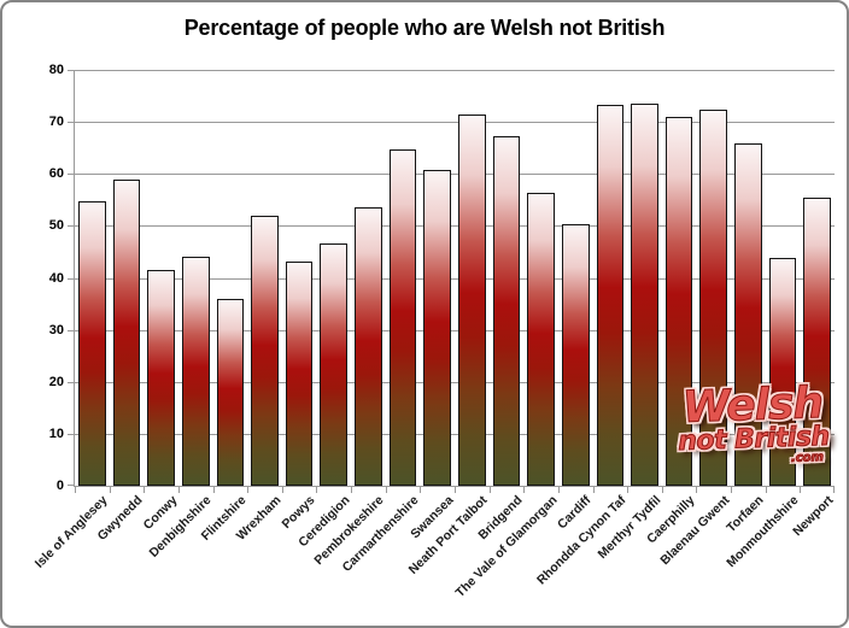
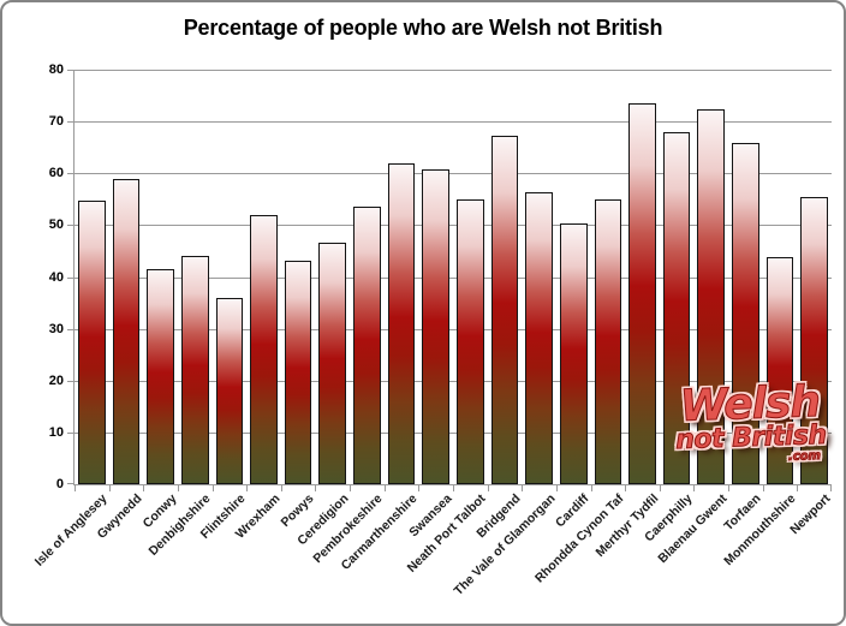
Carmarthenshire: 65 -> 62
Neath Port Talbot: 72 -> 55
Rhondda Cynon Taf: 73 -> 55
Caerphilly: 71 -> 68
